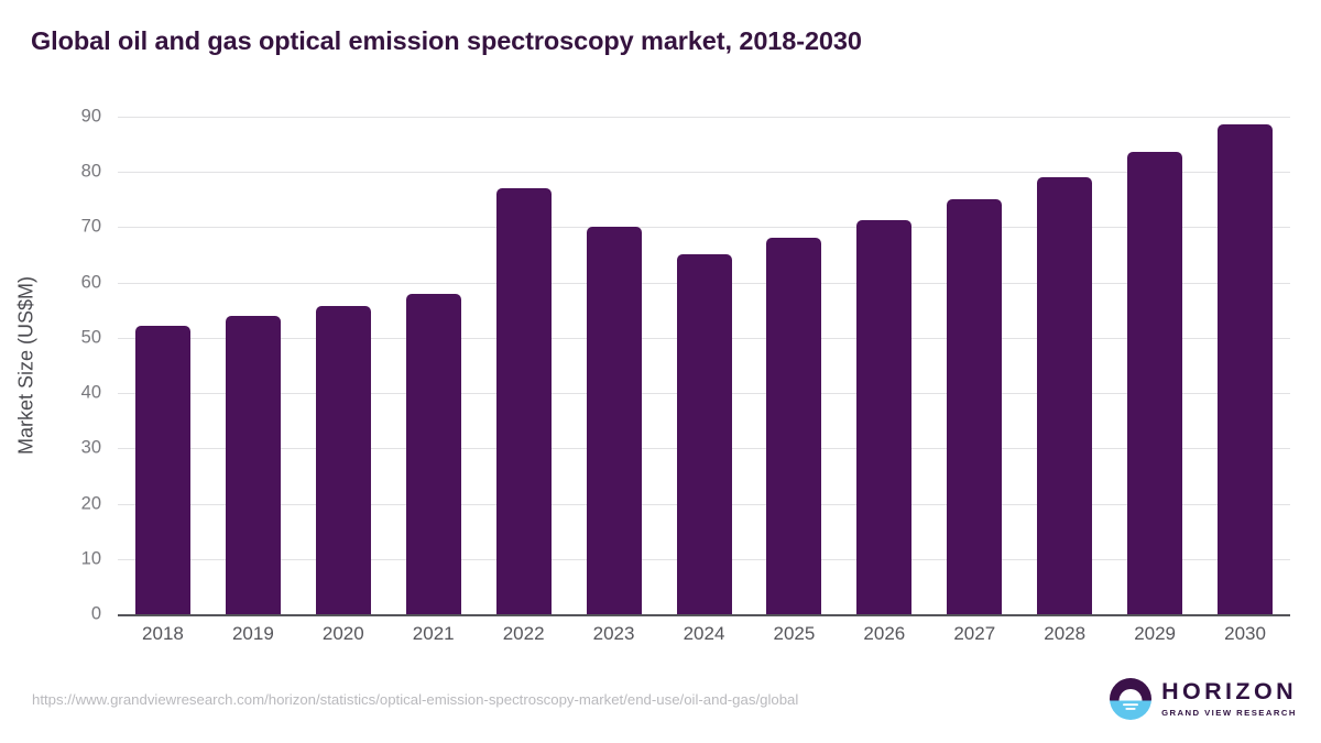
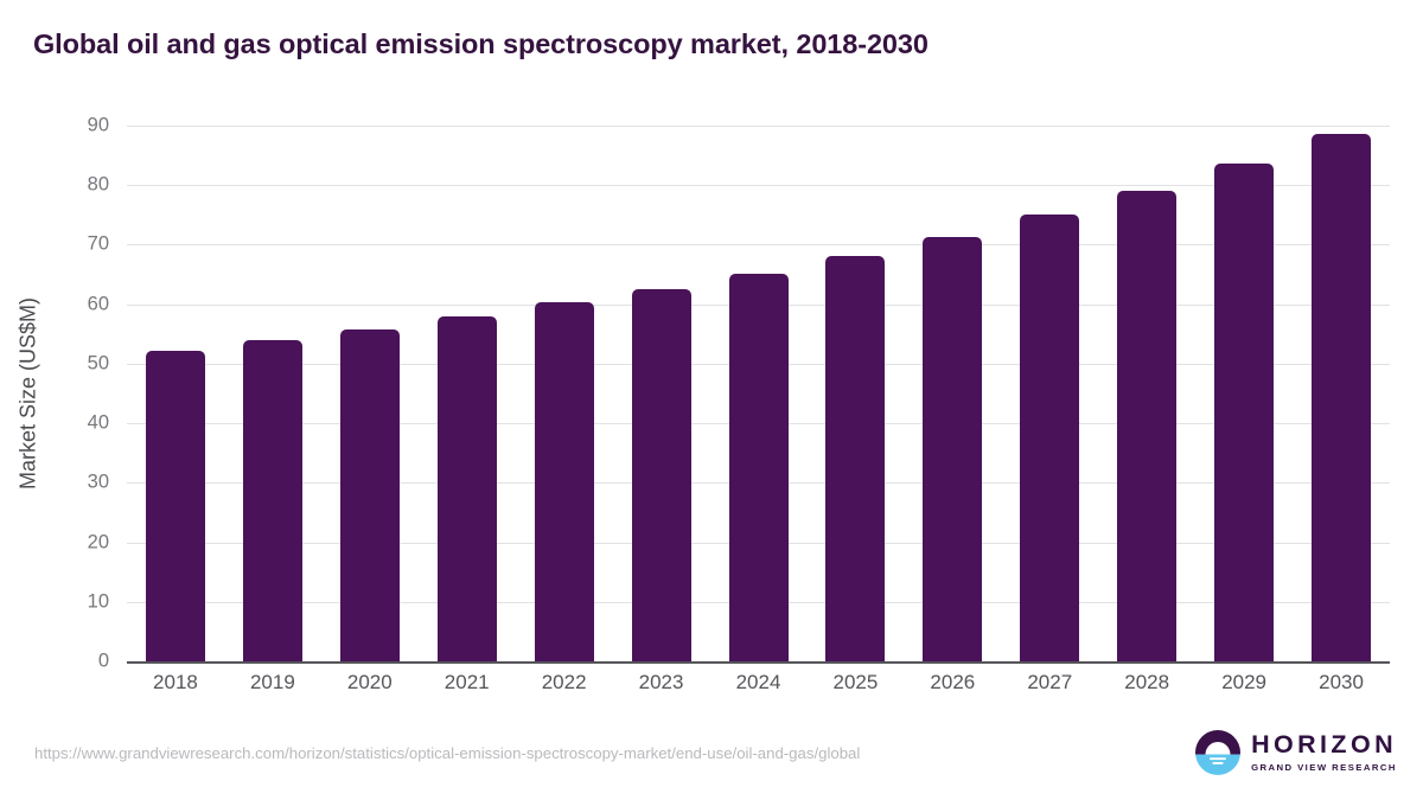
2022: 77 -> 60
2023: 70 -> 63
